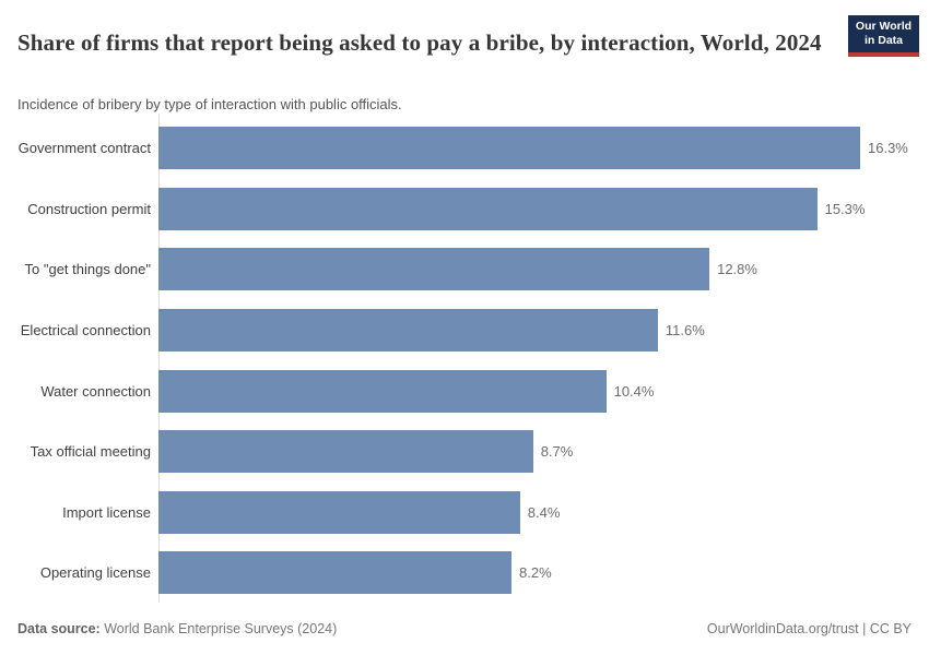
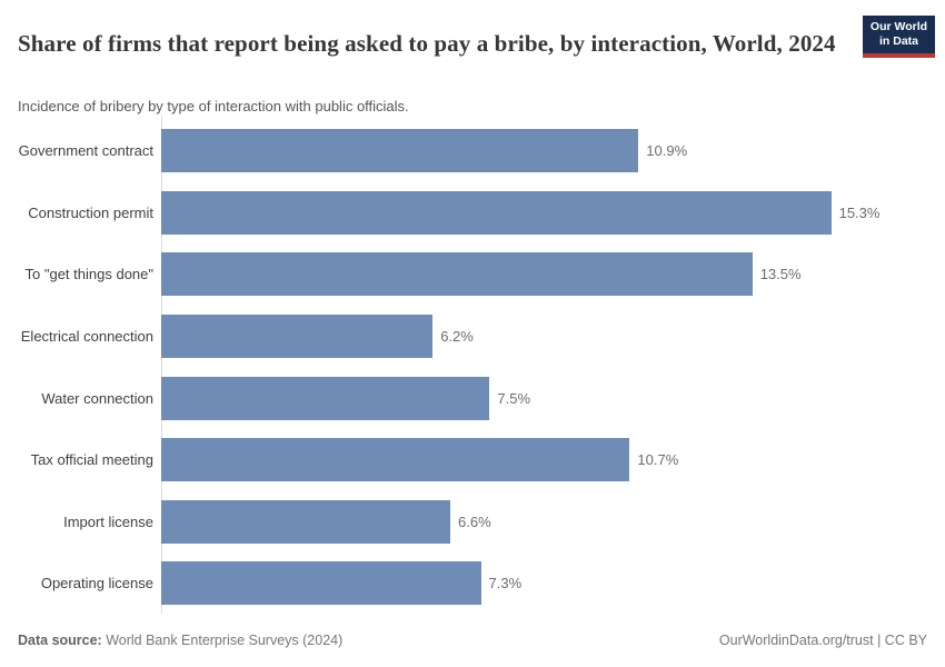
Government contract: 16.3% -> 10.9%
To "get things done": 12.8% -> 13.5%
Electrical connection: 11.6% -> 6.2%
Water connection: 10.4% -> 7.5%
Tax official meeting: 8.7% -> 10.7%
Import license: 8.4% -> 6.6%
Operating license: 8.2% -> 7.3%
